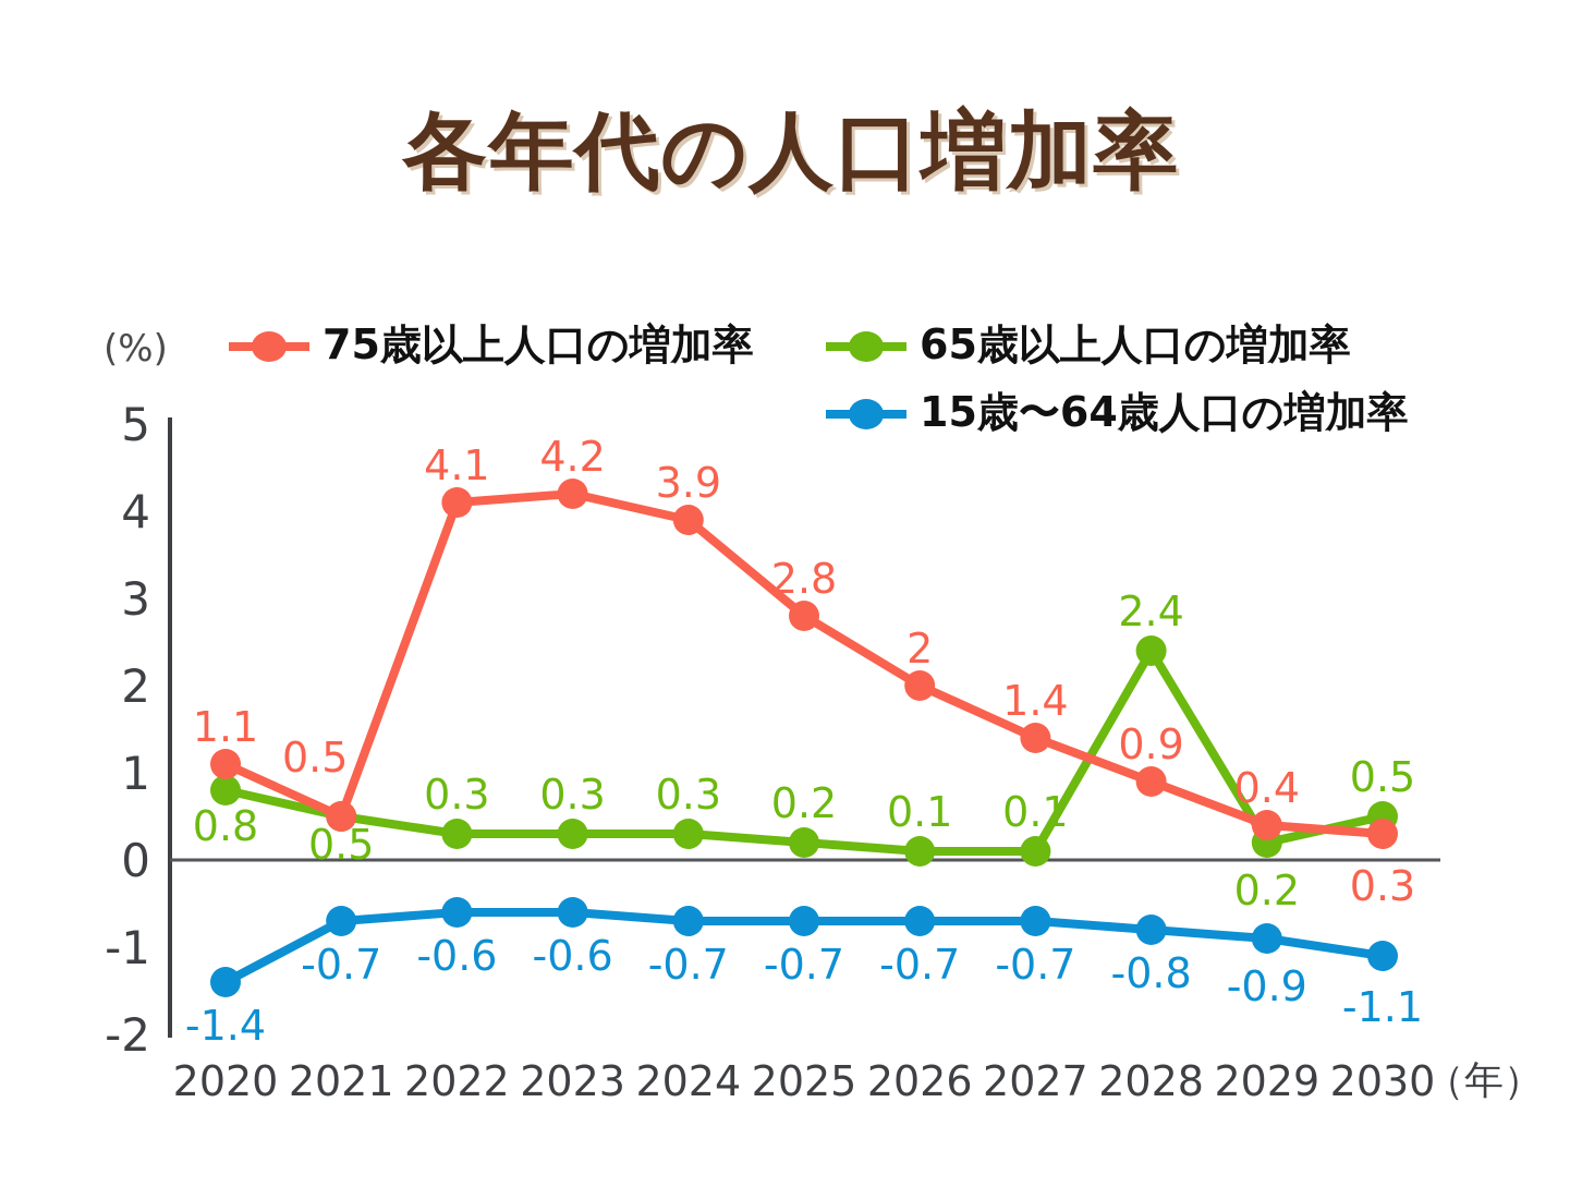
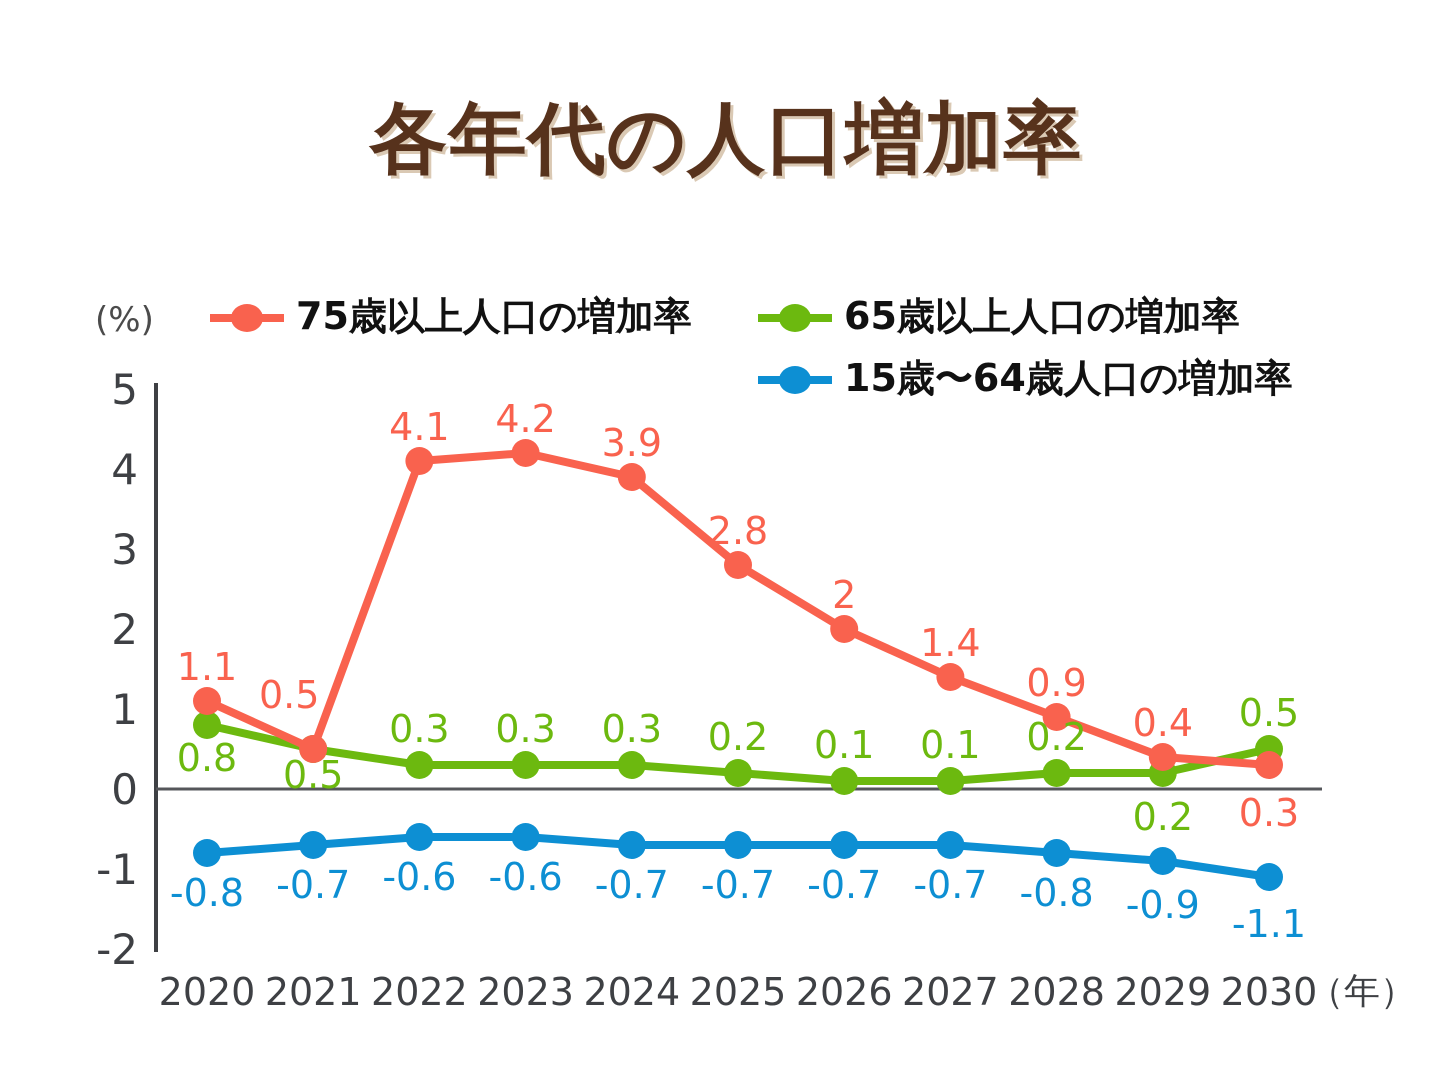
15歳〜64歳人口の増加率/2020: -1.4 -> -0.8
65歳以上人口の増加率/2028: 2.4 -> 0.2
